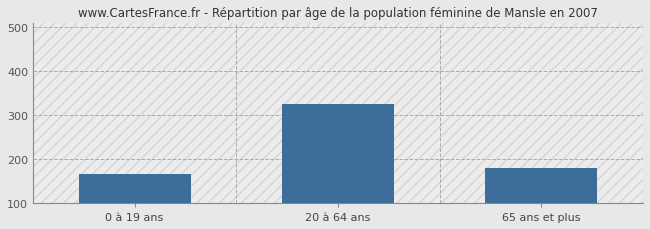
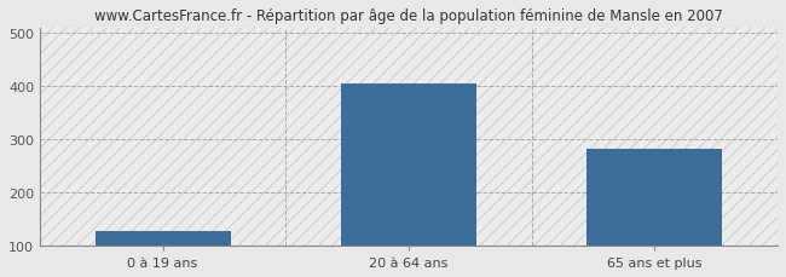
0 à 19 ans: 165 -> 128
20 à 64 ans: 325 -> 405
65 ans et plus: 180 -> 283
